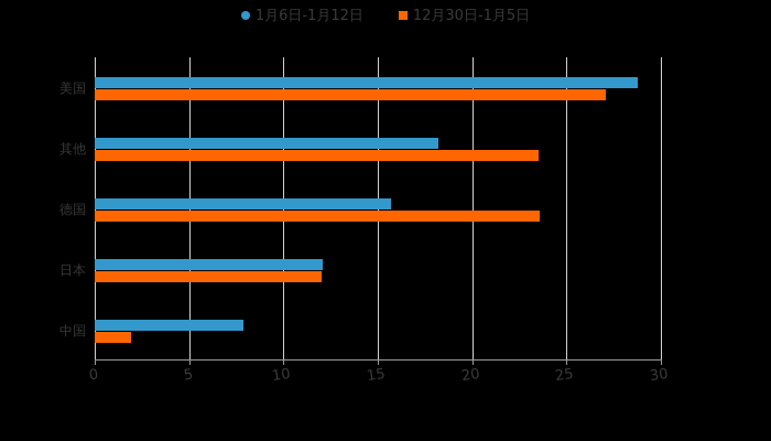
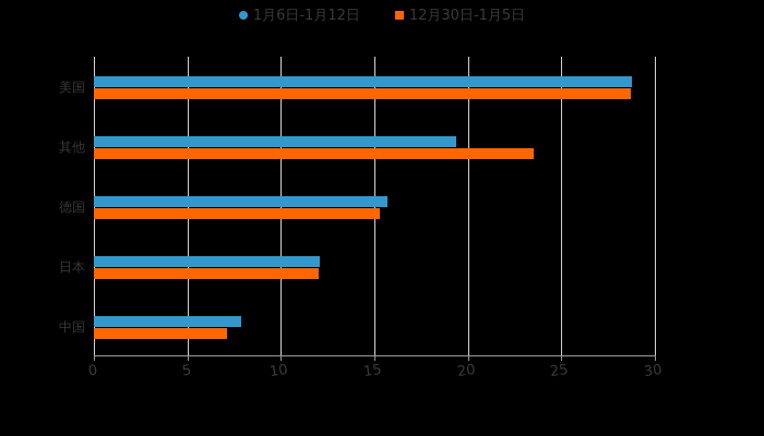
12月30日-1月5日/美国: 27.1 -> 28.7
1月6日-1月12日/其他: 18.2 -> 19.4
12月30日-1月5日/德国: 23.6 -> 15.3
12月30日-1月5日/中国: 1.9 -> 7.1
